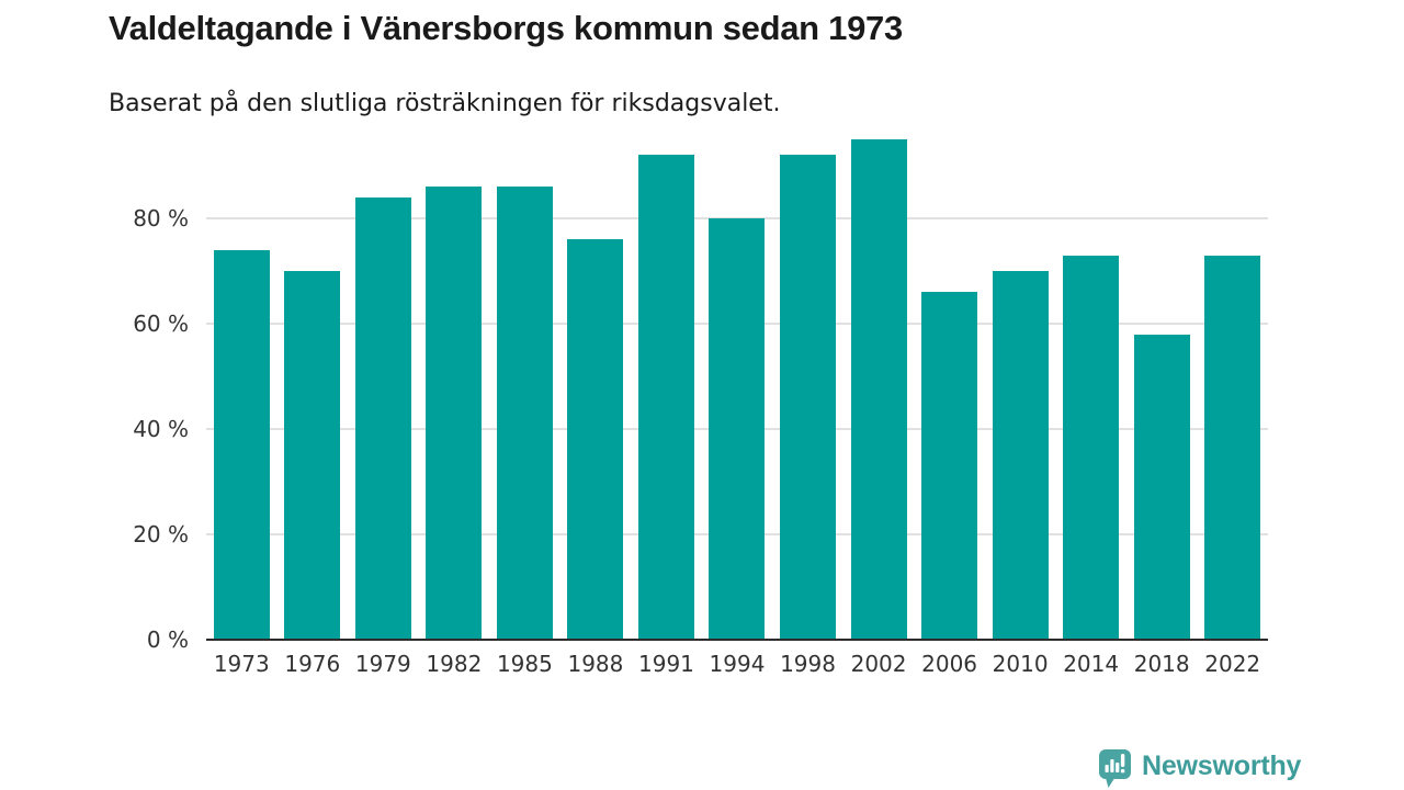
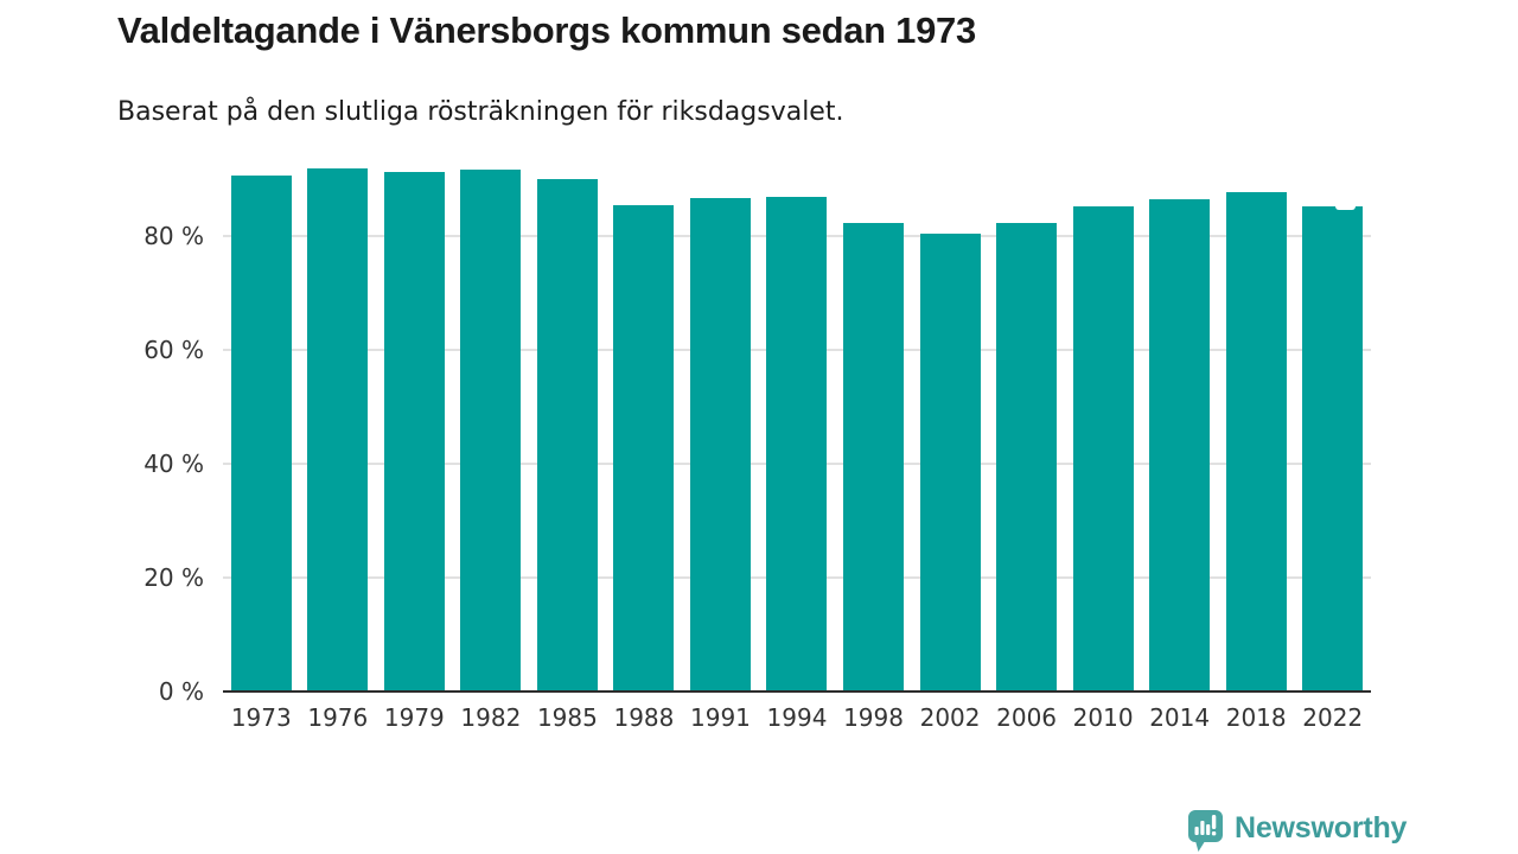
1973: 74% -> 91%
1976: 70% -> 92%
1979: 84% -> 91%
1982: 86% -> 92%
1985: 86% -> 90%
1988: 76% -> 86%
1991: 92% -> 87%
1994: 80% -> 87%
1998: 92% -> 82%
2002: 95% -> 80%
2006: 66% -> 82%
2010: 70% -> 85%
2014: 73% -> 86%
2018: 58% -> 88%
2022: 73% -> 85%
